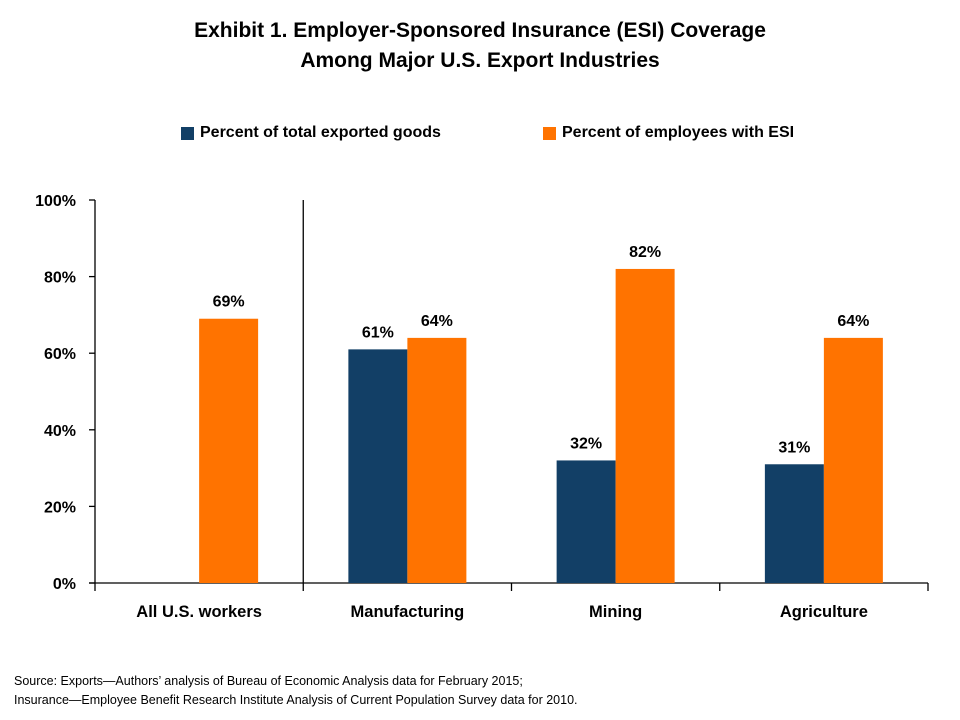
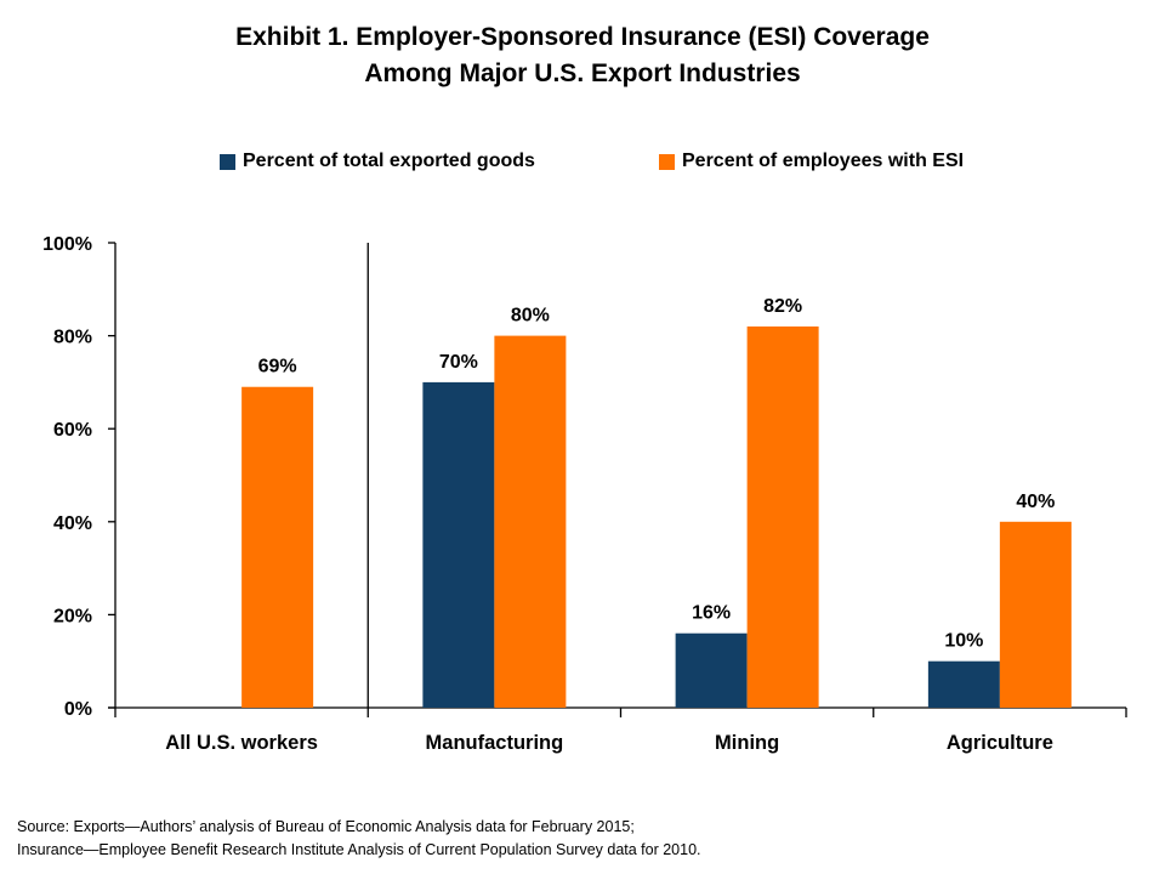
Percent of total exported goods/Manufacturing: 61% -> 70%
Percent of employees with ESI/Manufacturing: 64% -> 80%
Percent of total exported goods/Mining: 32% -> 16%
Percent of total exported goods/Agriculture: 31% -> 10%
Percent of employees with ESI/Agriculture: 64% -> 40%
